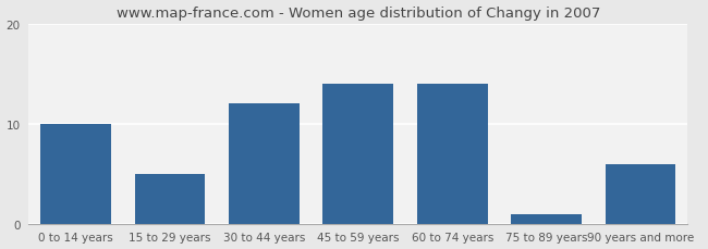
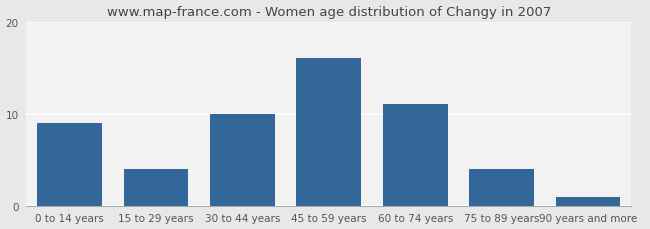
0 to 14 years: 10 -> 9
15 to 29 years: 5 -> 4
30 to 44 years: 12 -> 10
45 to 59 years: 14 -> 16
60 to 74 years: 14 -> 11
75 to 89 years: 1 -> 4
90 years and more: 6 -> 1
